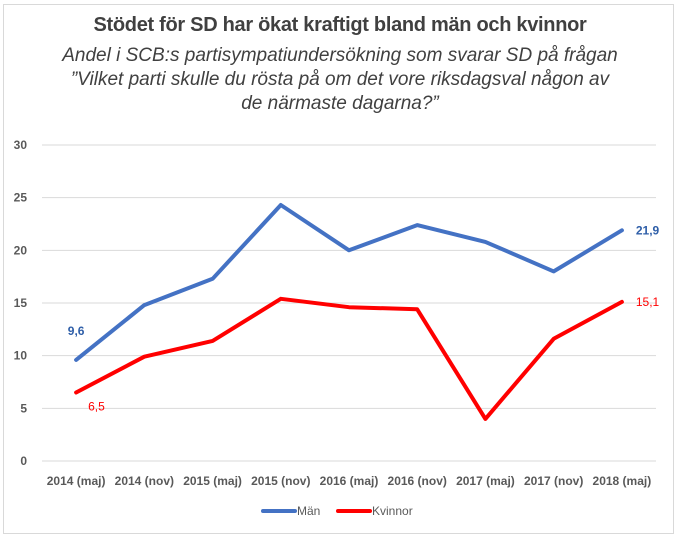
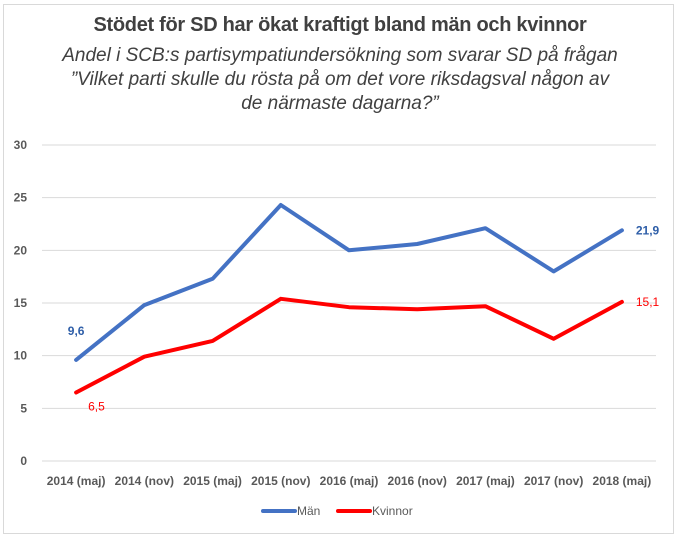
Män/2016 (nov): 22.4 -> 20.6
Män/2017 (maj): 20.8 -> 22.1
Kvinnor/2017 (maj): 4.0 -> 14.7
